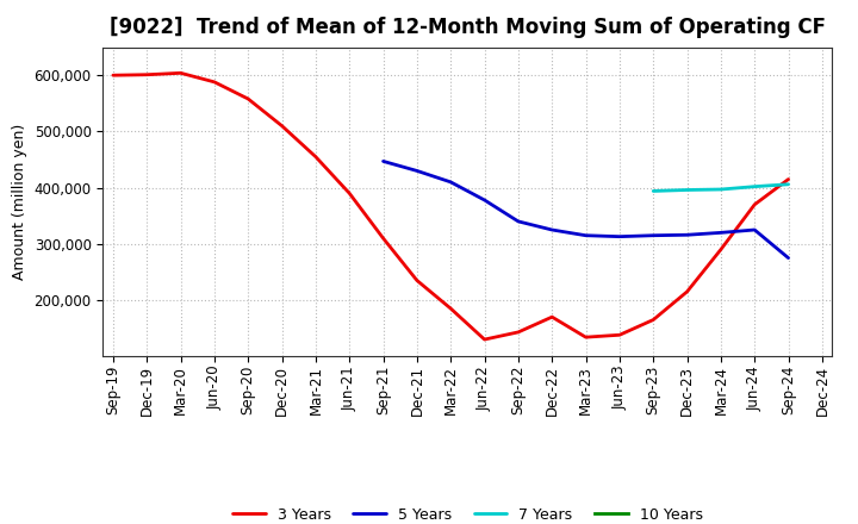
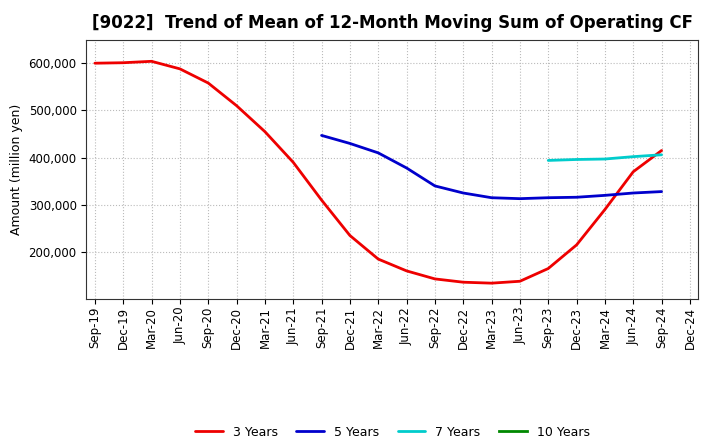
3 Years/Jun-22: 130,000 -> 160,000
3 Years/Dec-22: 170,000 -> 136,000
5 Years/Sep-24: 275,000 -> 328,000
